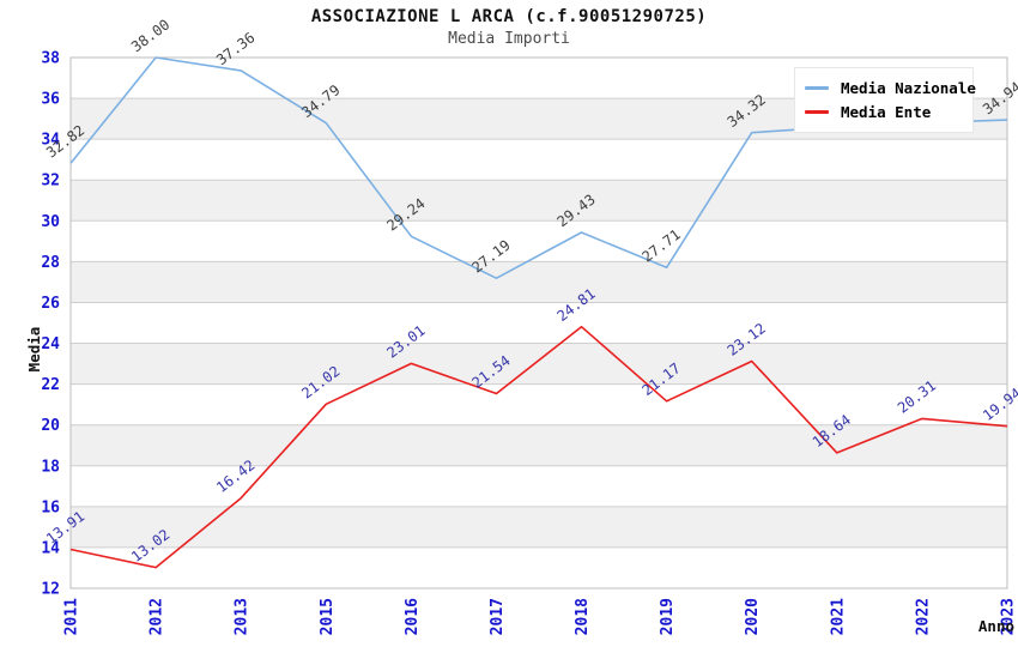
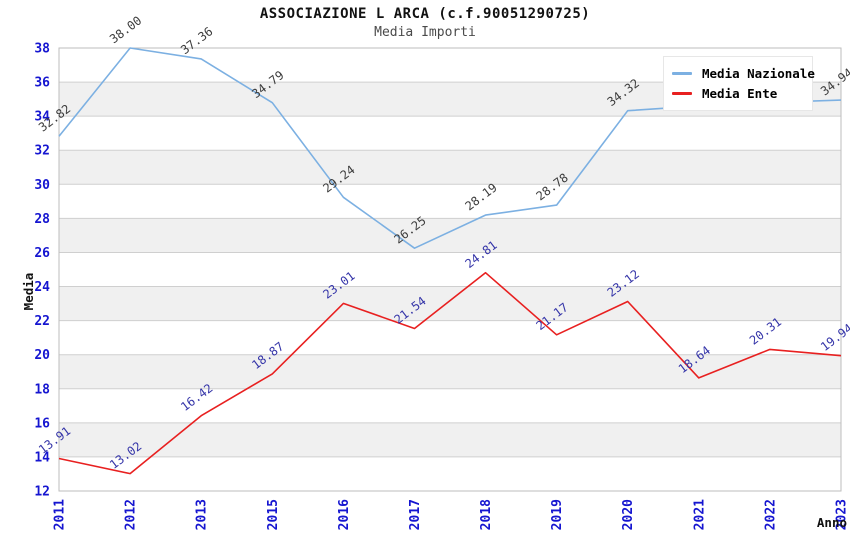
Media Ente/2015: 21.02 -> 18.87
Media Nazionale/2017: 27.19 -> 26.25
Media Nazionale/2018: 29.43 -> 28.19
Media Nazionale/2019: 27.71 -> 28.78
